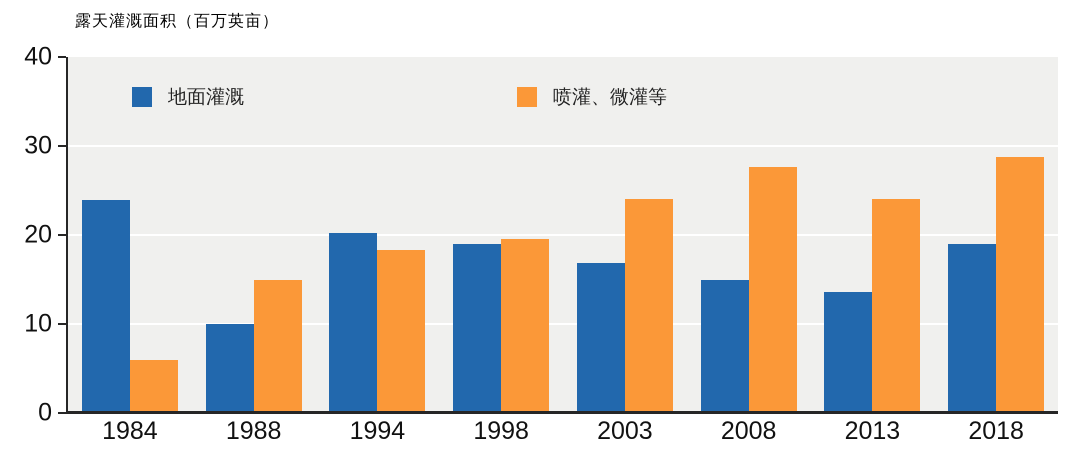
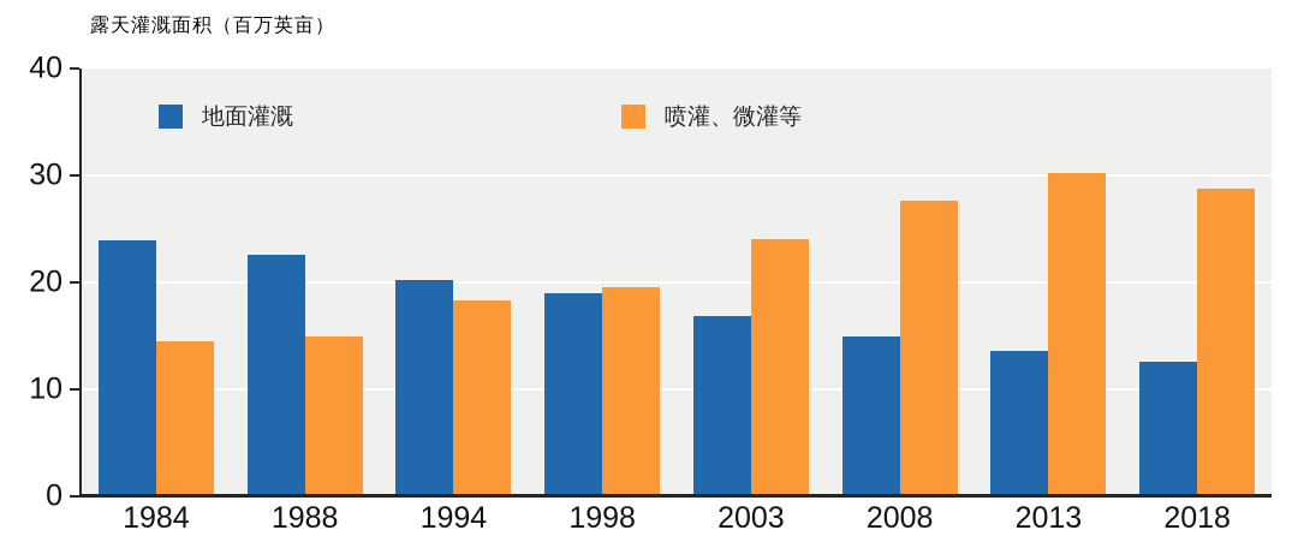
喷灌、微灌等/1984: 6 -> 14
地面灌溉/1988: 10 -> 23
喷灌、微灌等/2013: 24 -> 30
地面灌溉/2018: 19 -> 13
